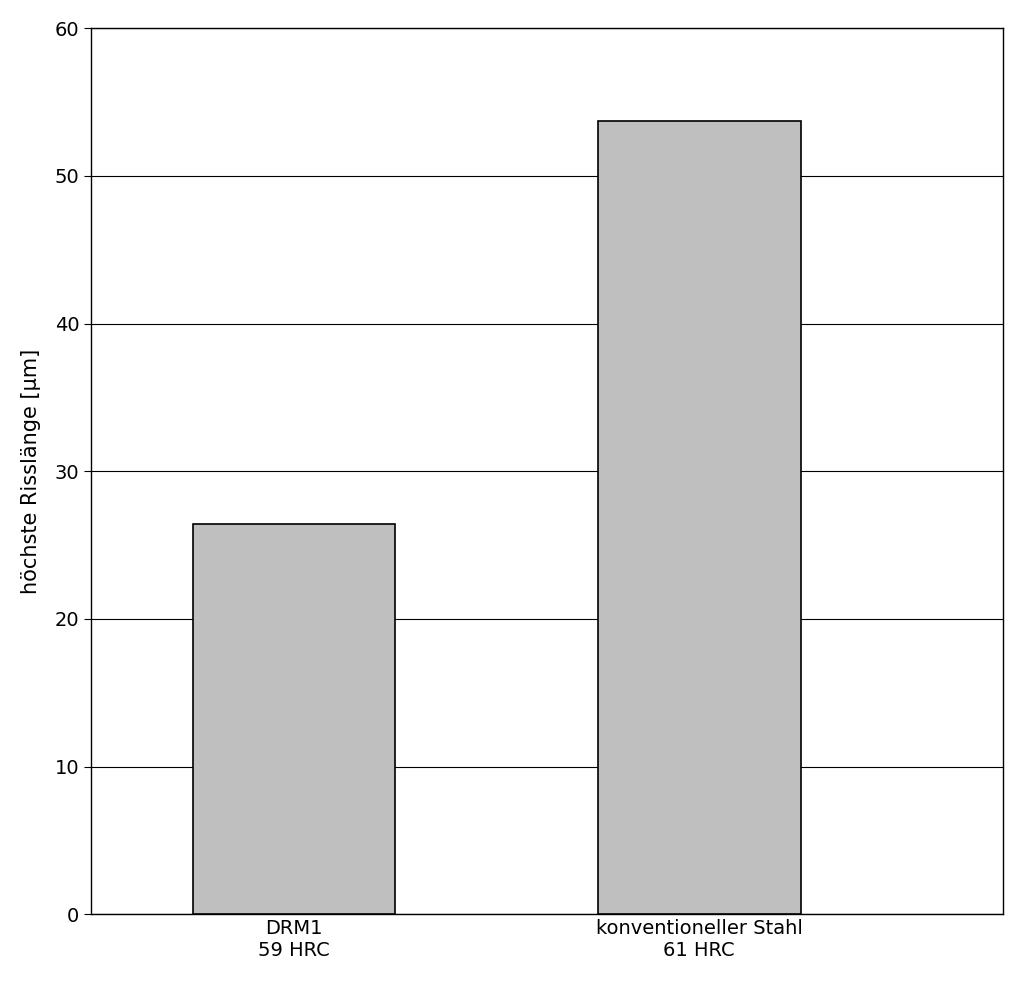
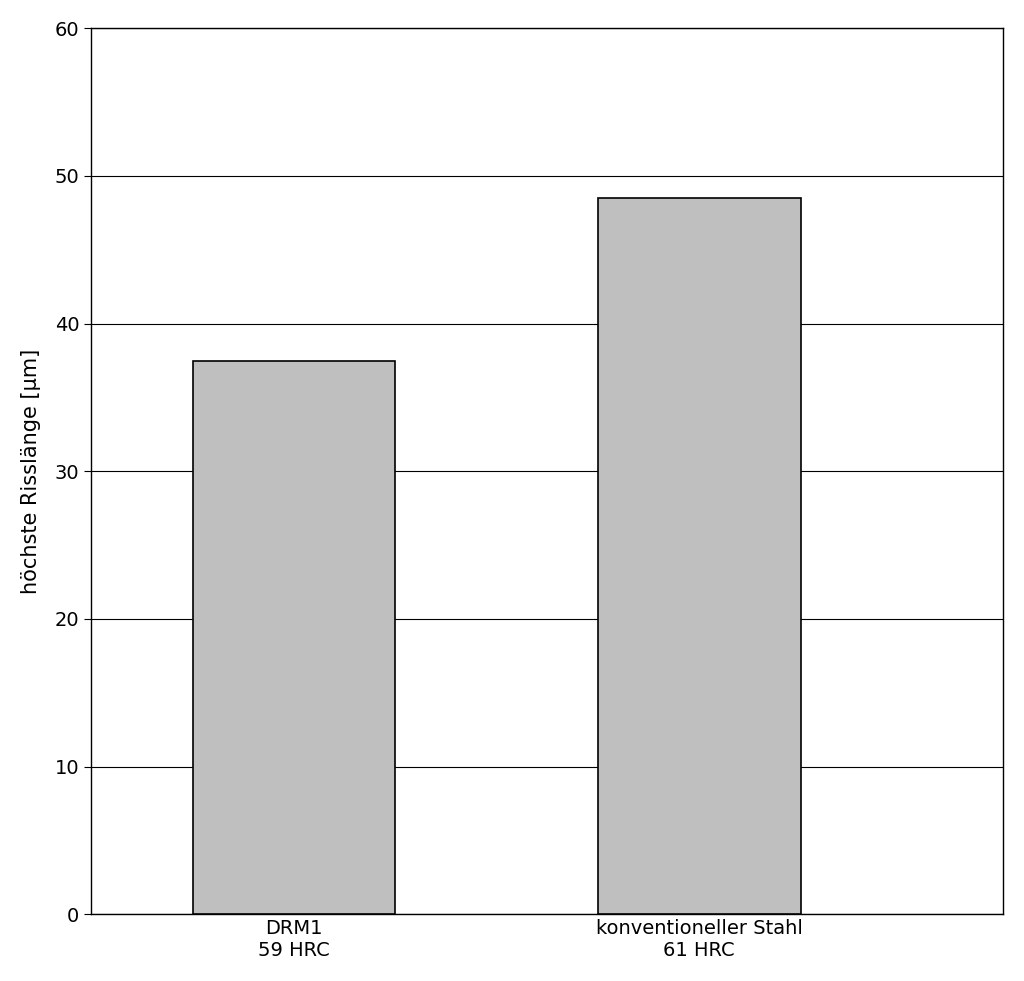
DRM1 59 HRC: 26.4 -> 37.5
konventioneller Stahl 61 HRC: 53.7 -> 48.5
